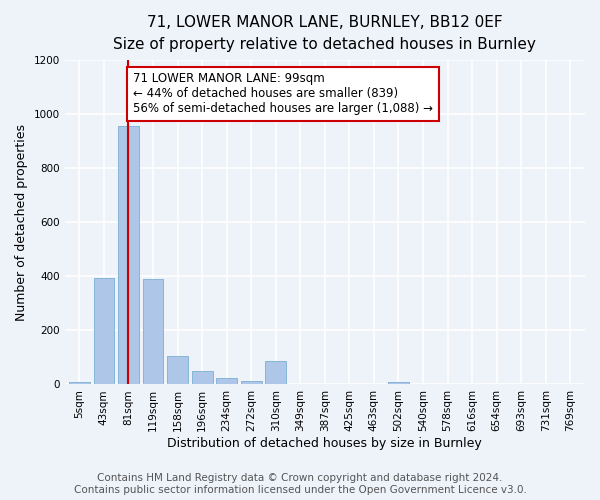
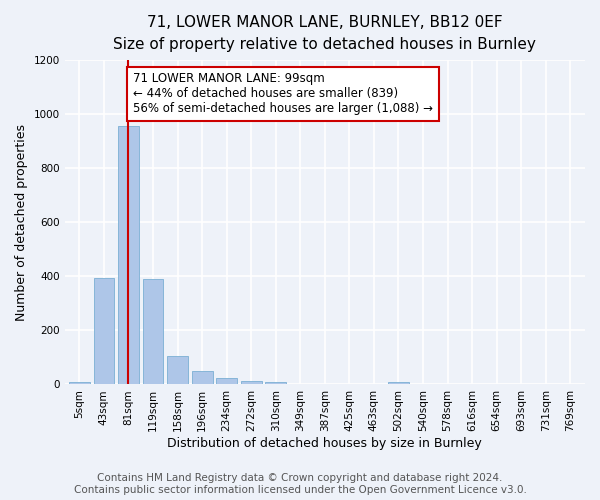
310sqm: 85 -> 10
